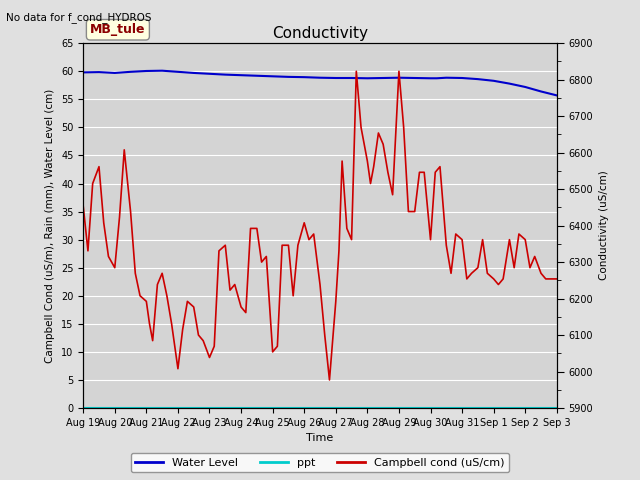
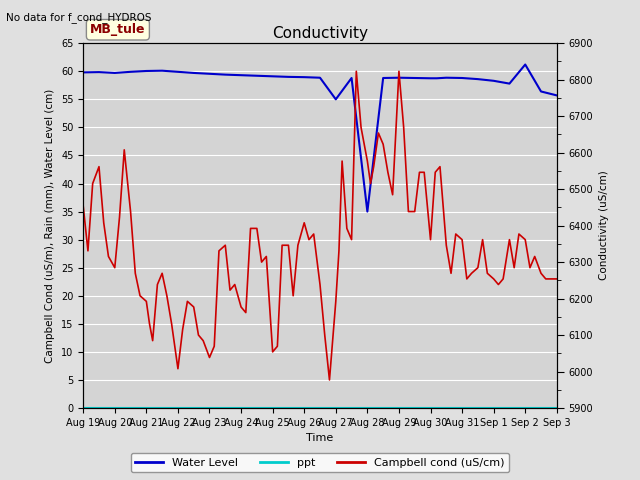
Water Level/Aug 27: 58.8 -> 55.0
Water Level/Aug 28: 58.8 -> 35.0
Water Level/Sep 2: 57.2 -> 61.2
